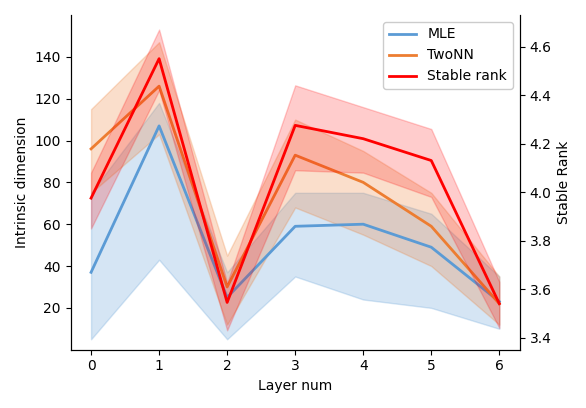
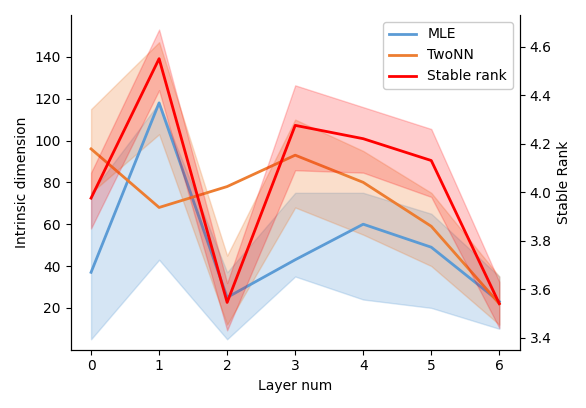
MLE/1: 107 -> 118
TwoNN/1: 126 -> 68
TwoNN/2: 30 -> 78
MLE/3: 59 -> 43
